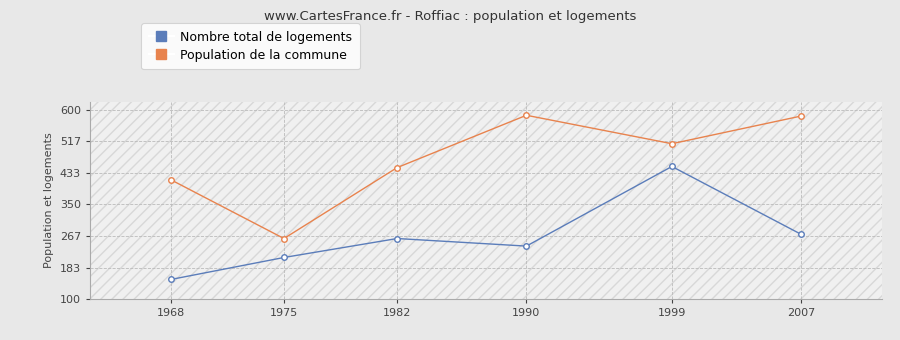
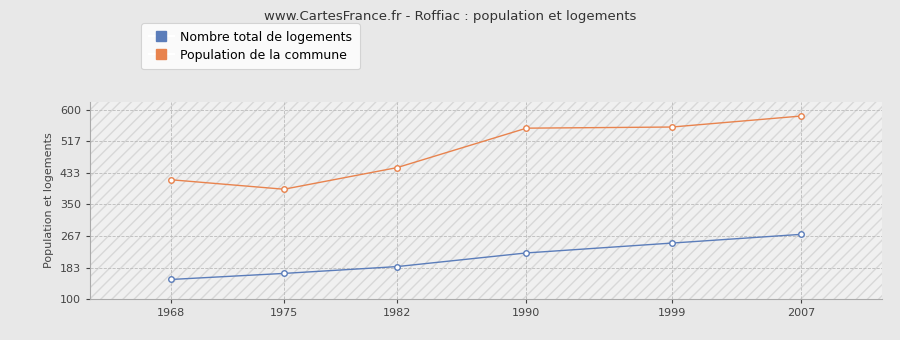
Nombre total de logements/1975: 210 -> 168
Population de la commune/1975: 260 -> 390
Nombre total de logements/1982: 260 -> 186
Nombre total de logements/1990: 240 -> 222
Population de la commune/1990: 585 -> 551
Nombre total de logements/1999: 450 -> 248
Population de la commune/1999: 510 -> 554
